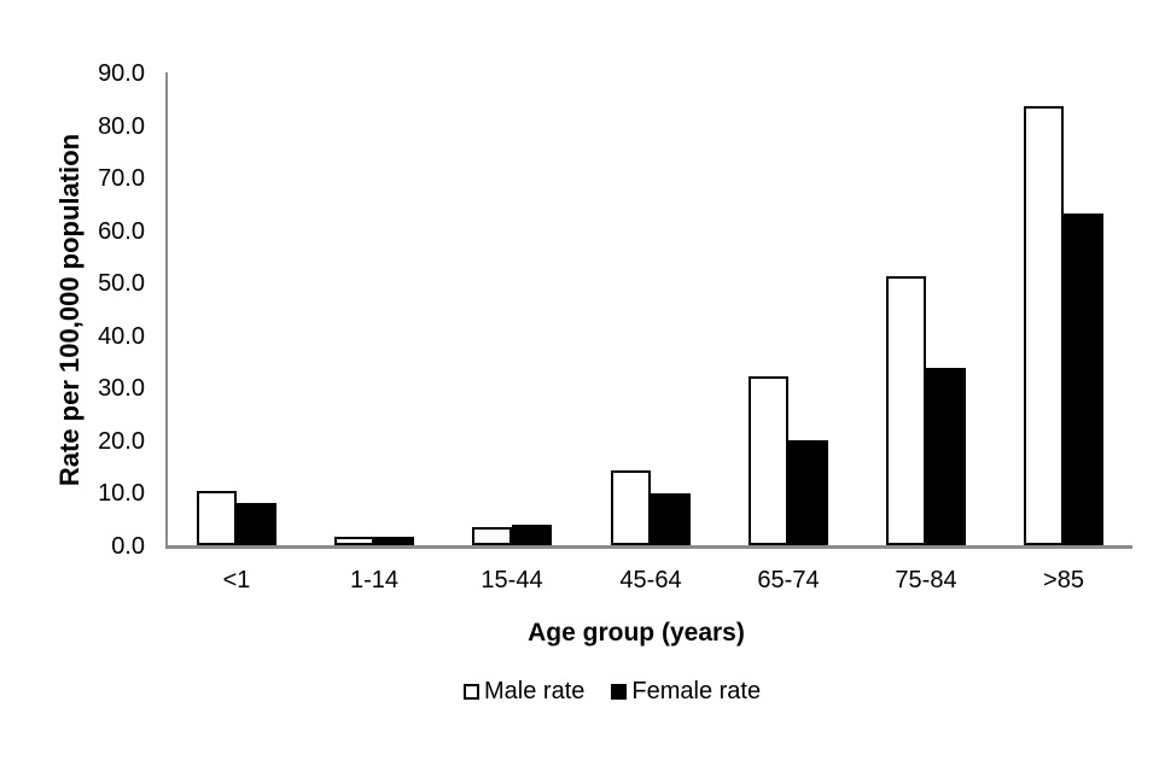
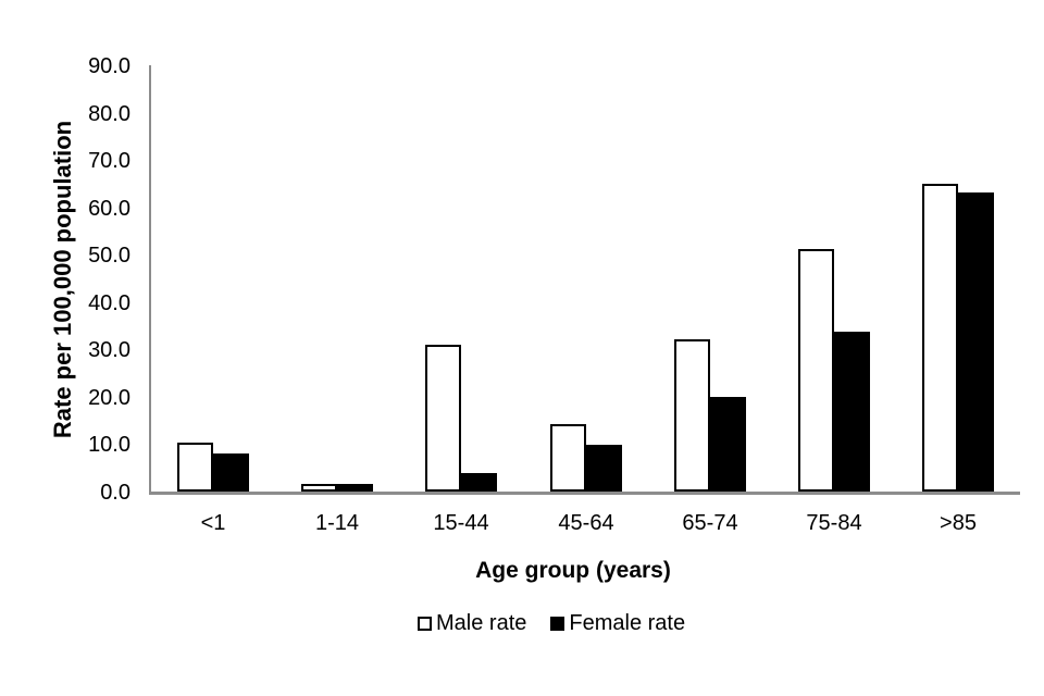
Male rate/15-44: 3 -> 31
Male rate/>85: 84 -> 65
